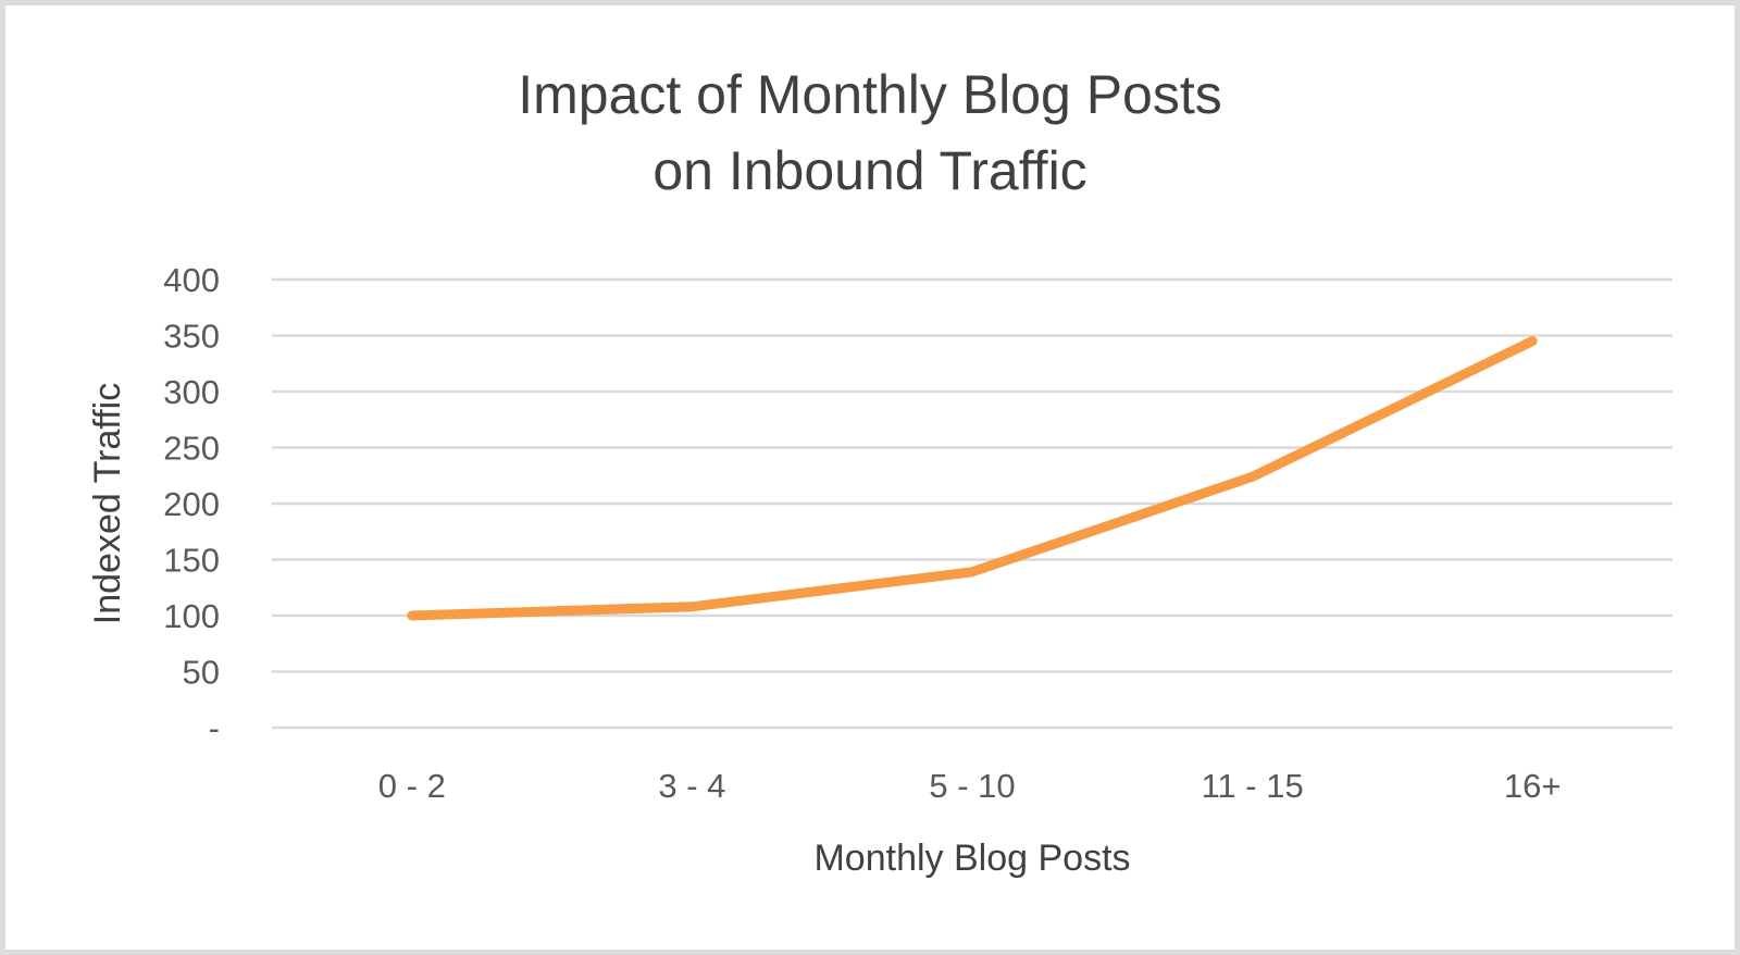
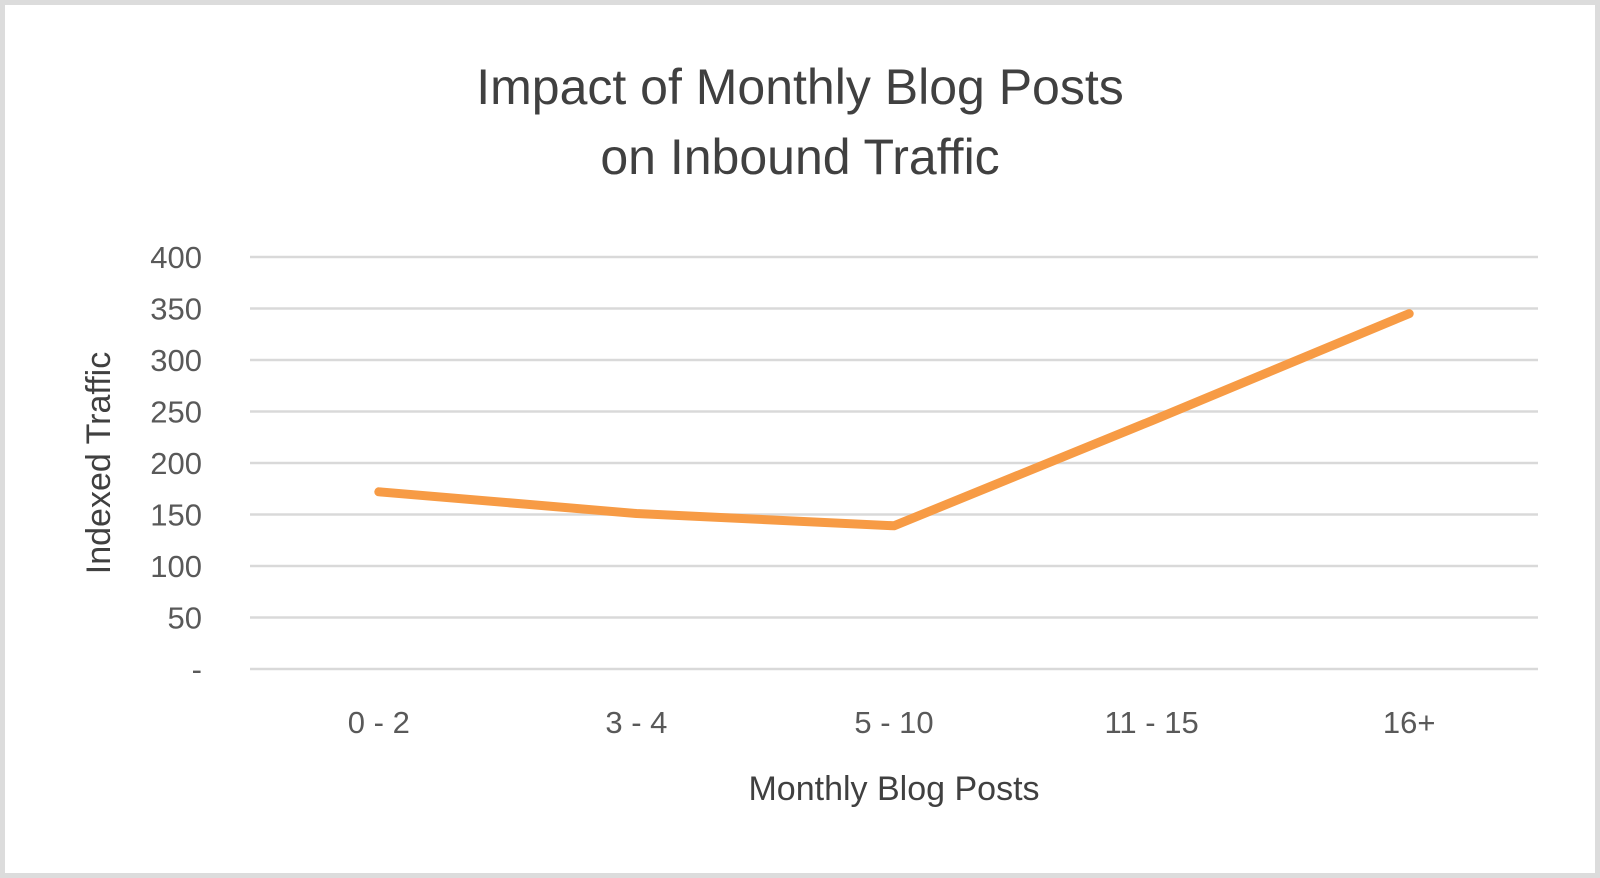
0 - 2: 100 -> 172
3 - 4: 108 -> 151
11 - 15: 224 -> 241
